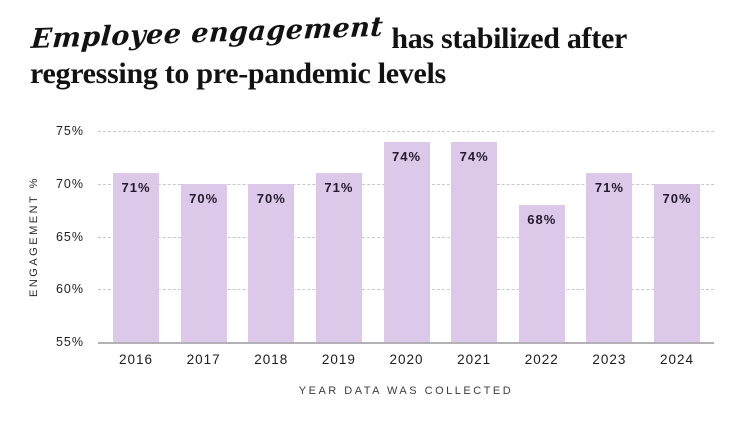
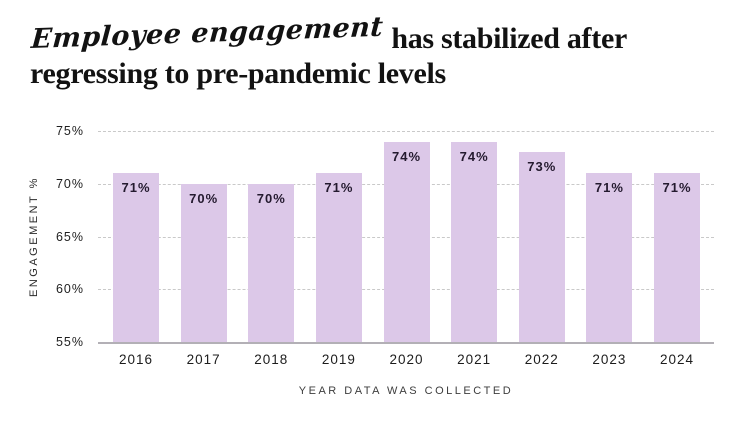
2022: 68% -> 73%
2024: 70% -> 71%
